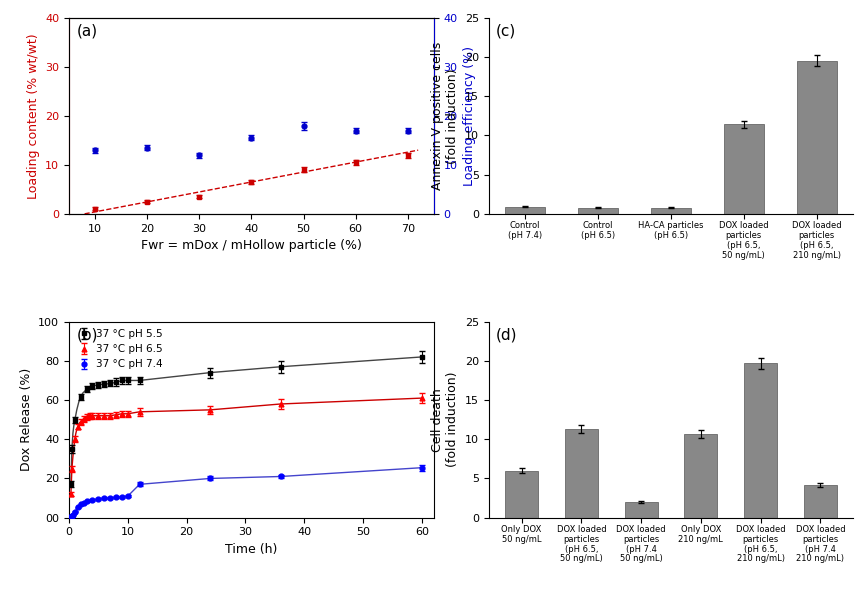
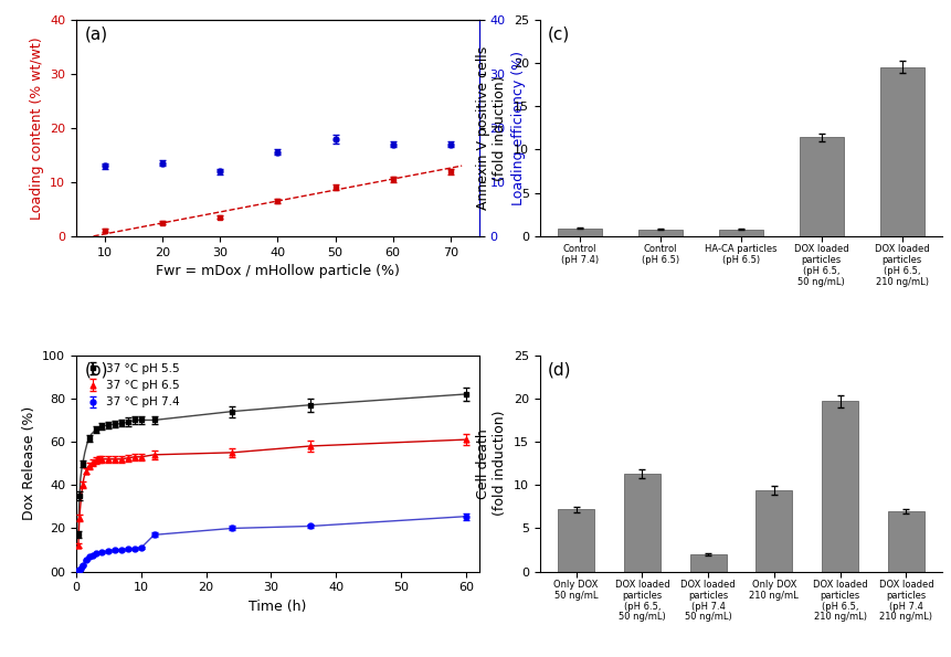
Only DOX 50 ng/mL: 6.0 -> 7.2
Only DOX 210 ng/mL: 10.7 -> 9.4
DOX loaded particles (pH 7.4 210 ng/mL): 4.2 -> 7.0
